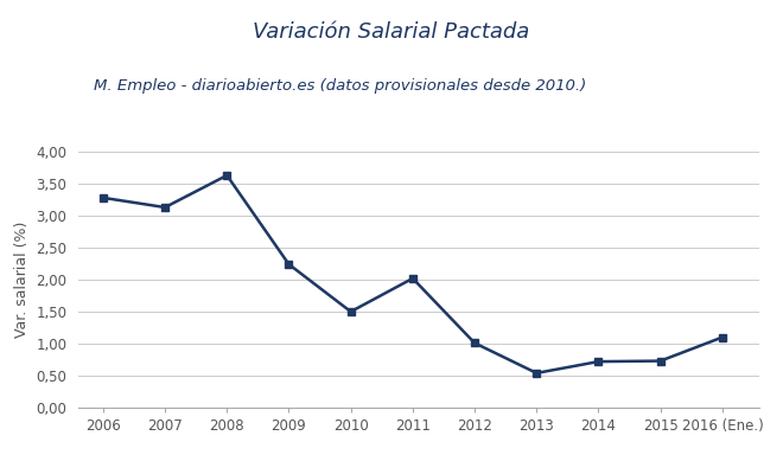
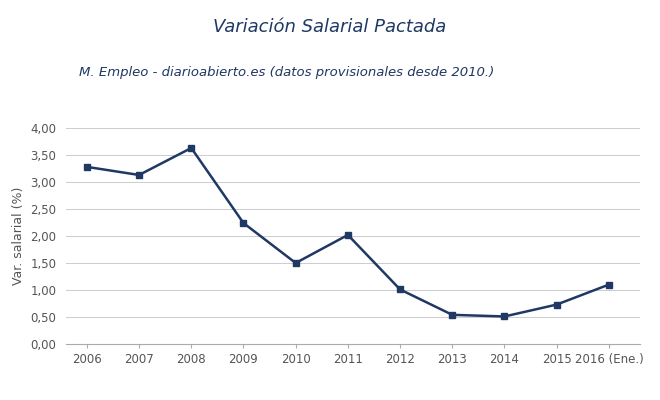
2014: 0,72 -> 0,51
